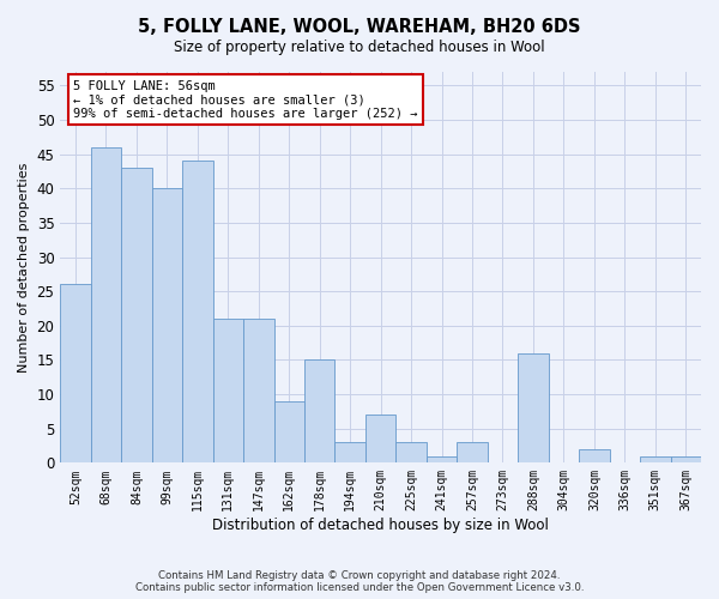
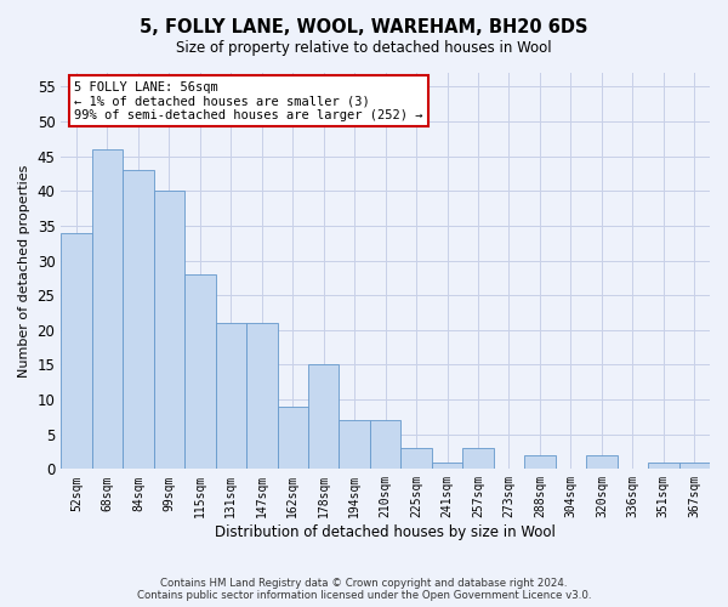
52sqm: 26 -> 34
115sqm: 44 -> 28
194sqm: 3 -> 7
288sqm: 16 -> 2
